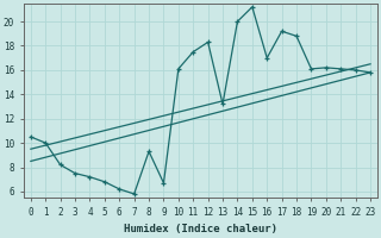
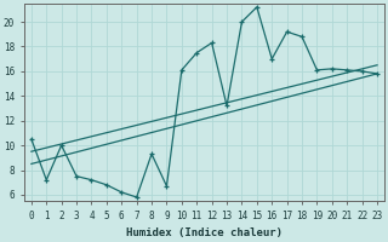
1: 10.0 -> 7.2
2: 8.2 -> 10.0
